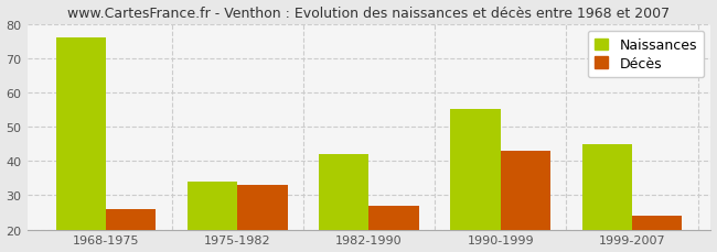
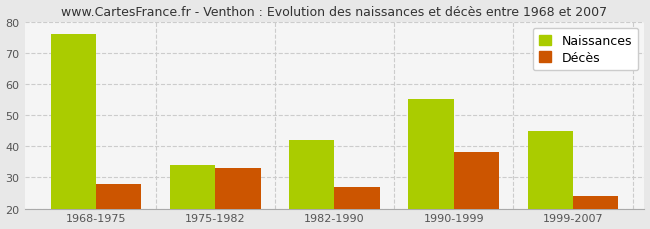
Décès/1968-1975: 26 -> 28
Décès/1990-1999: 43 -> 38
